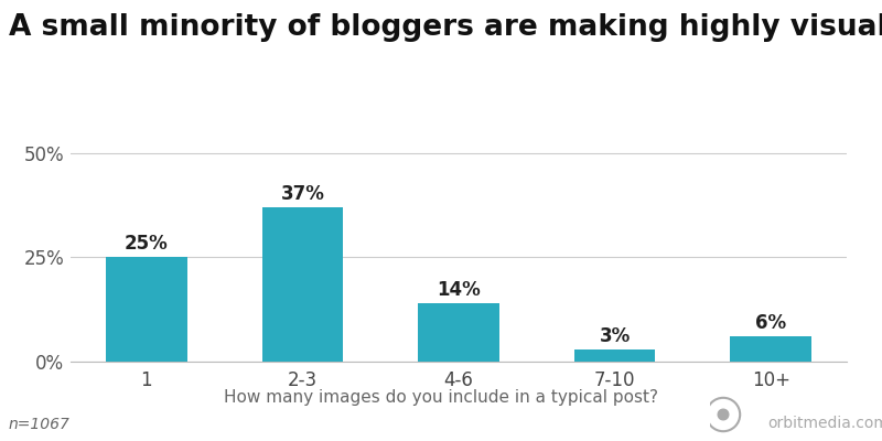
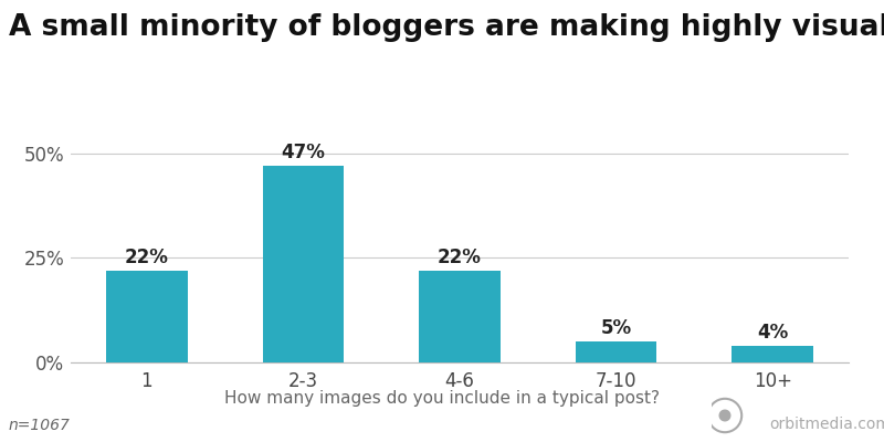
1: 25% -> 22%
2-3: 37% -> 47%
4-6: 14% -> 22%
7-10: 3% -> 5%
10+: 6% -> 4%
